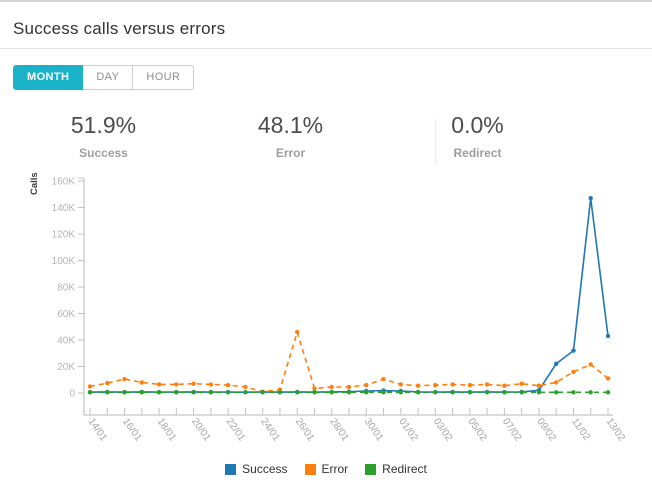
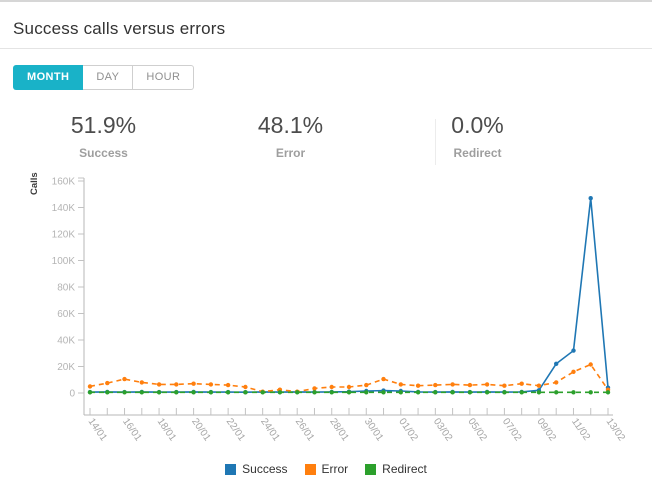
Error/26/01: 46K -> 1K
Success/13/02: 43K -> 4K
Error/13/02: 11K -> 2K
